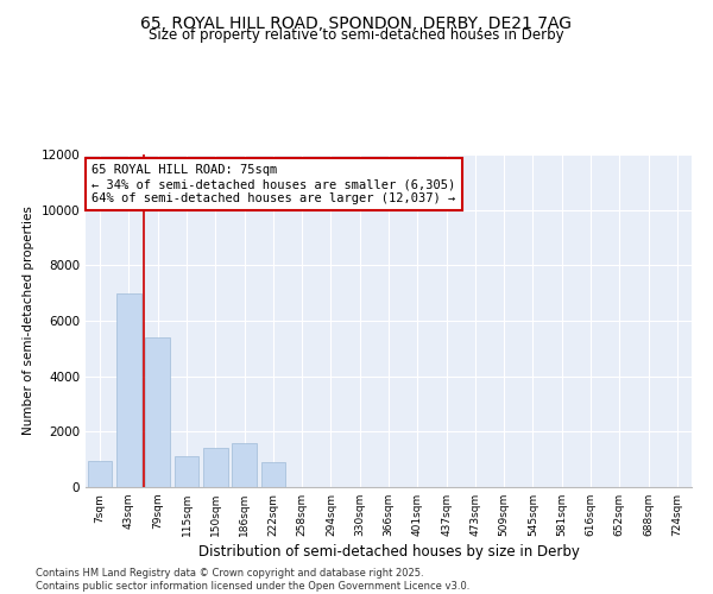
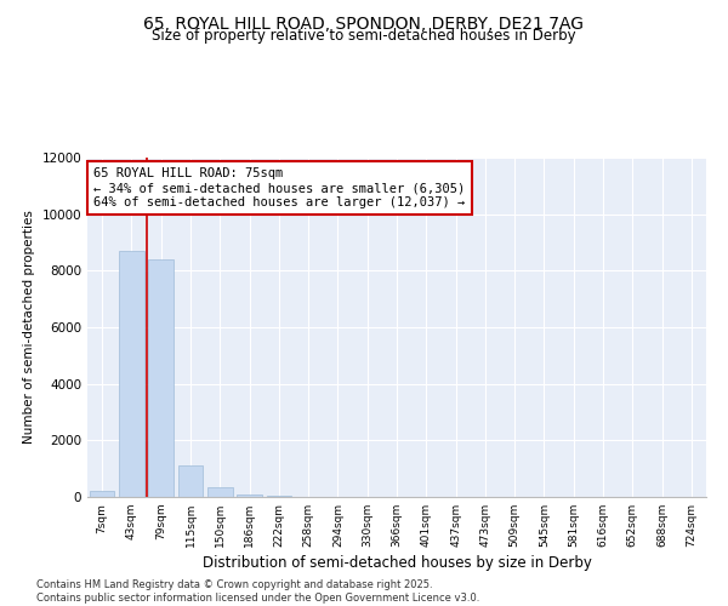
7sqm: 950 -> 200
43sqm: 7000 -> 8700
79sqm: 5400 -> 8400
150sqm: 1400 -> 350
186sqm: 1600 -> 100
222sqm: 900 -> 50
